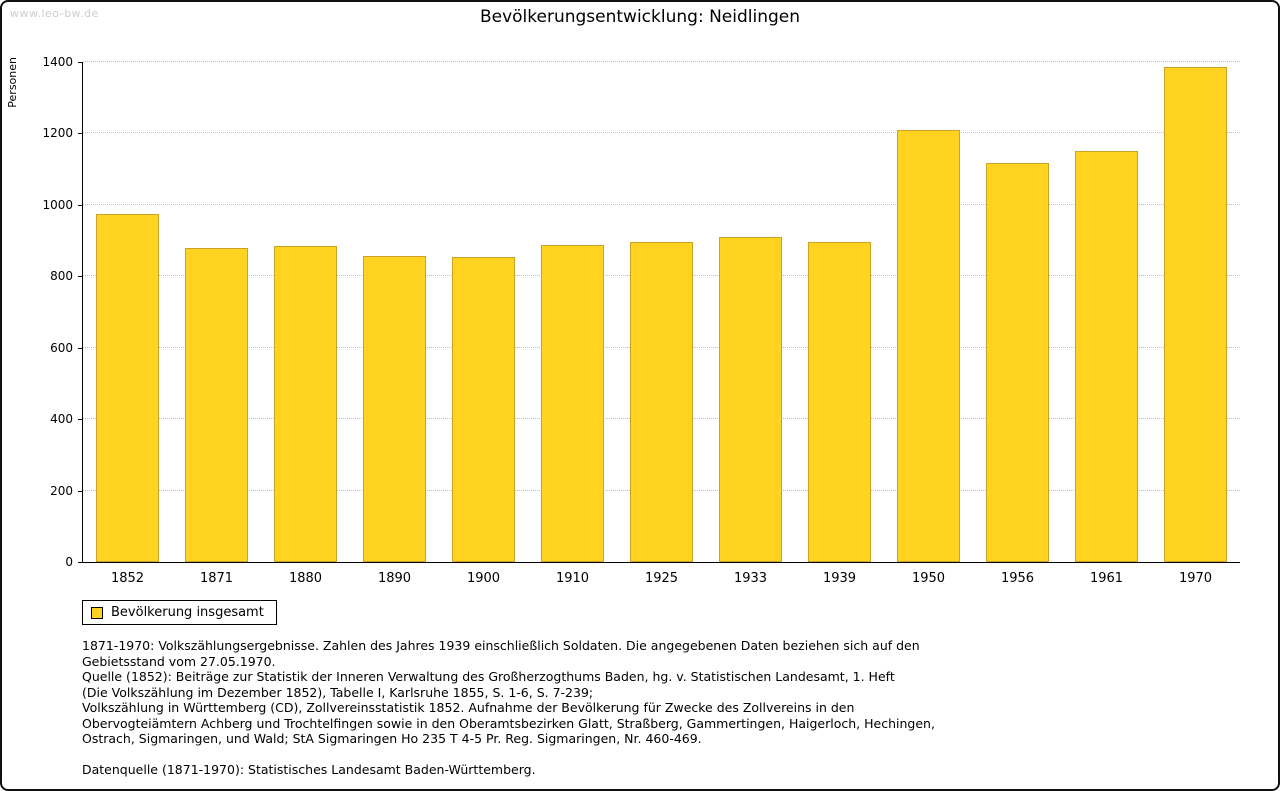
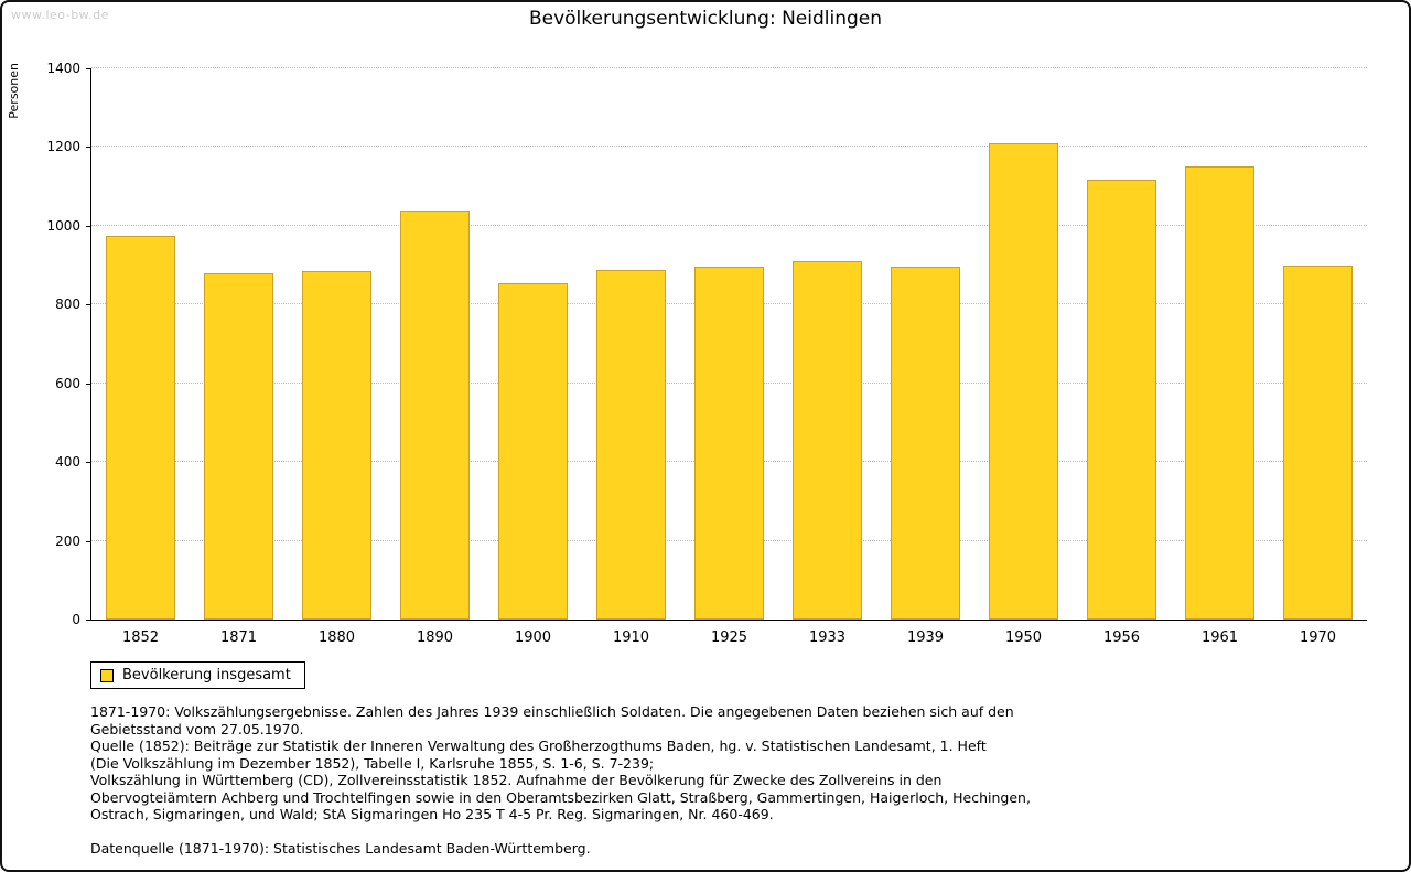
1890: 860 -> 1040
1970: 1390 -> 900
